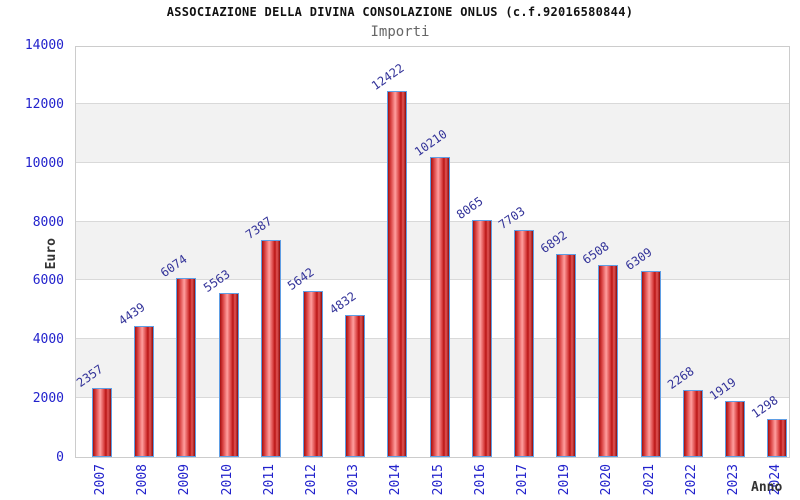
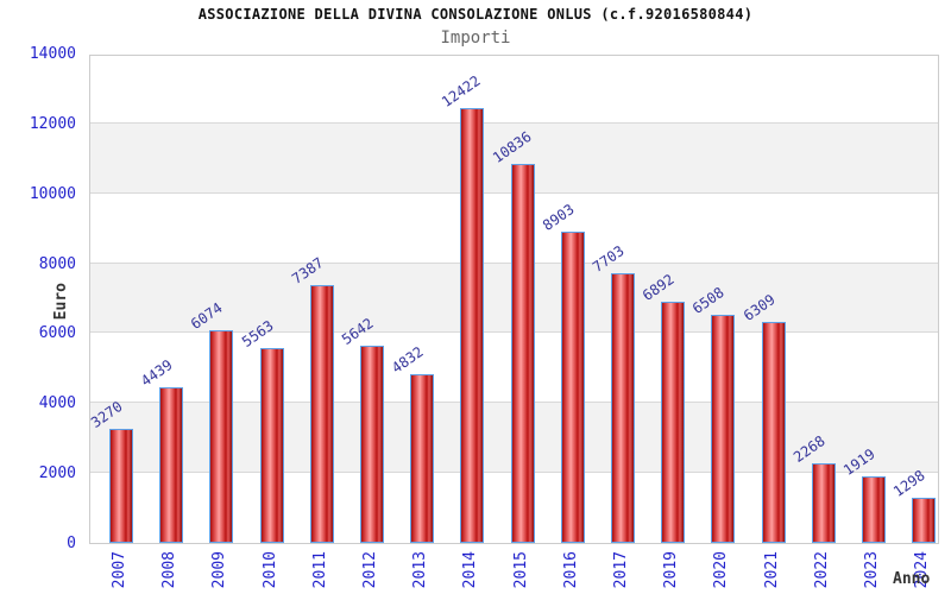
2007: 2357 -> 3270
2015: 10210 -> 10836
2016: 8065 -> 8903
